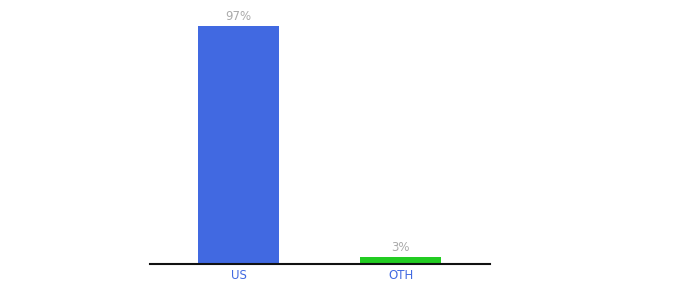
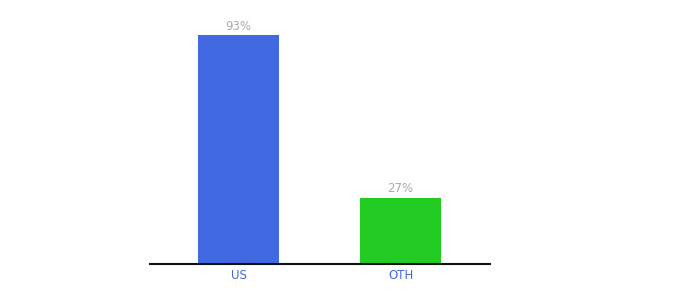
US: 97% -> 93%
OTH: 3% -> 27%
